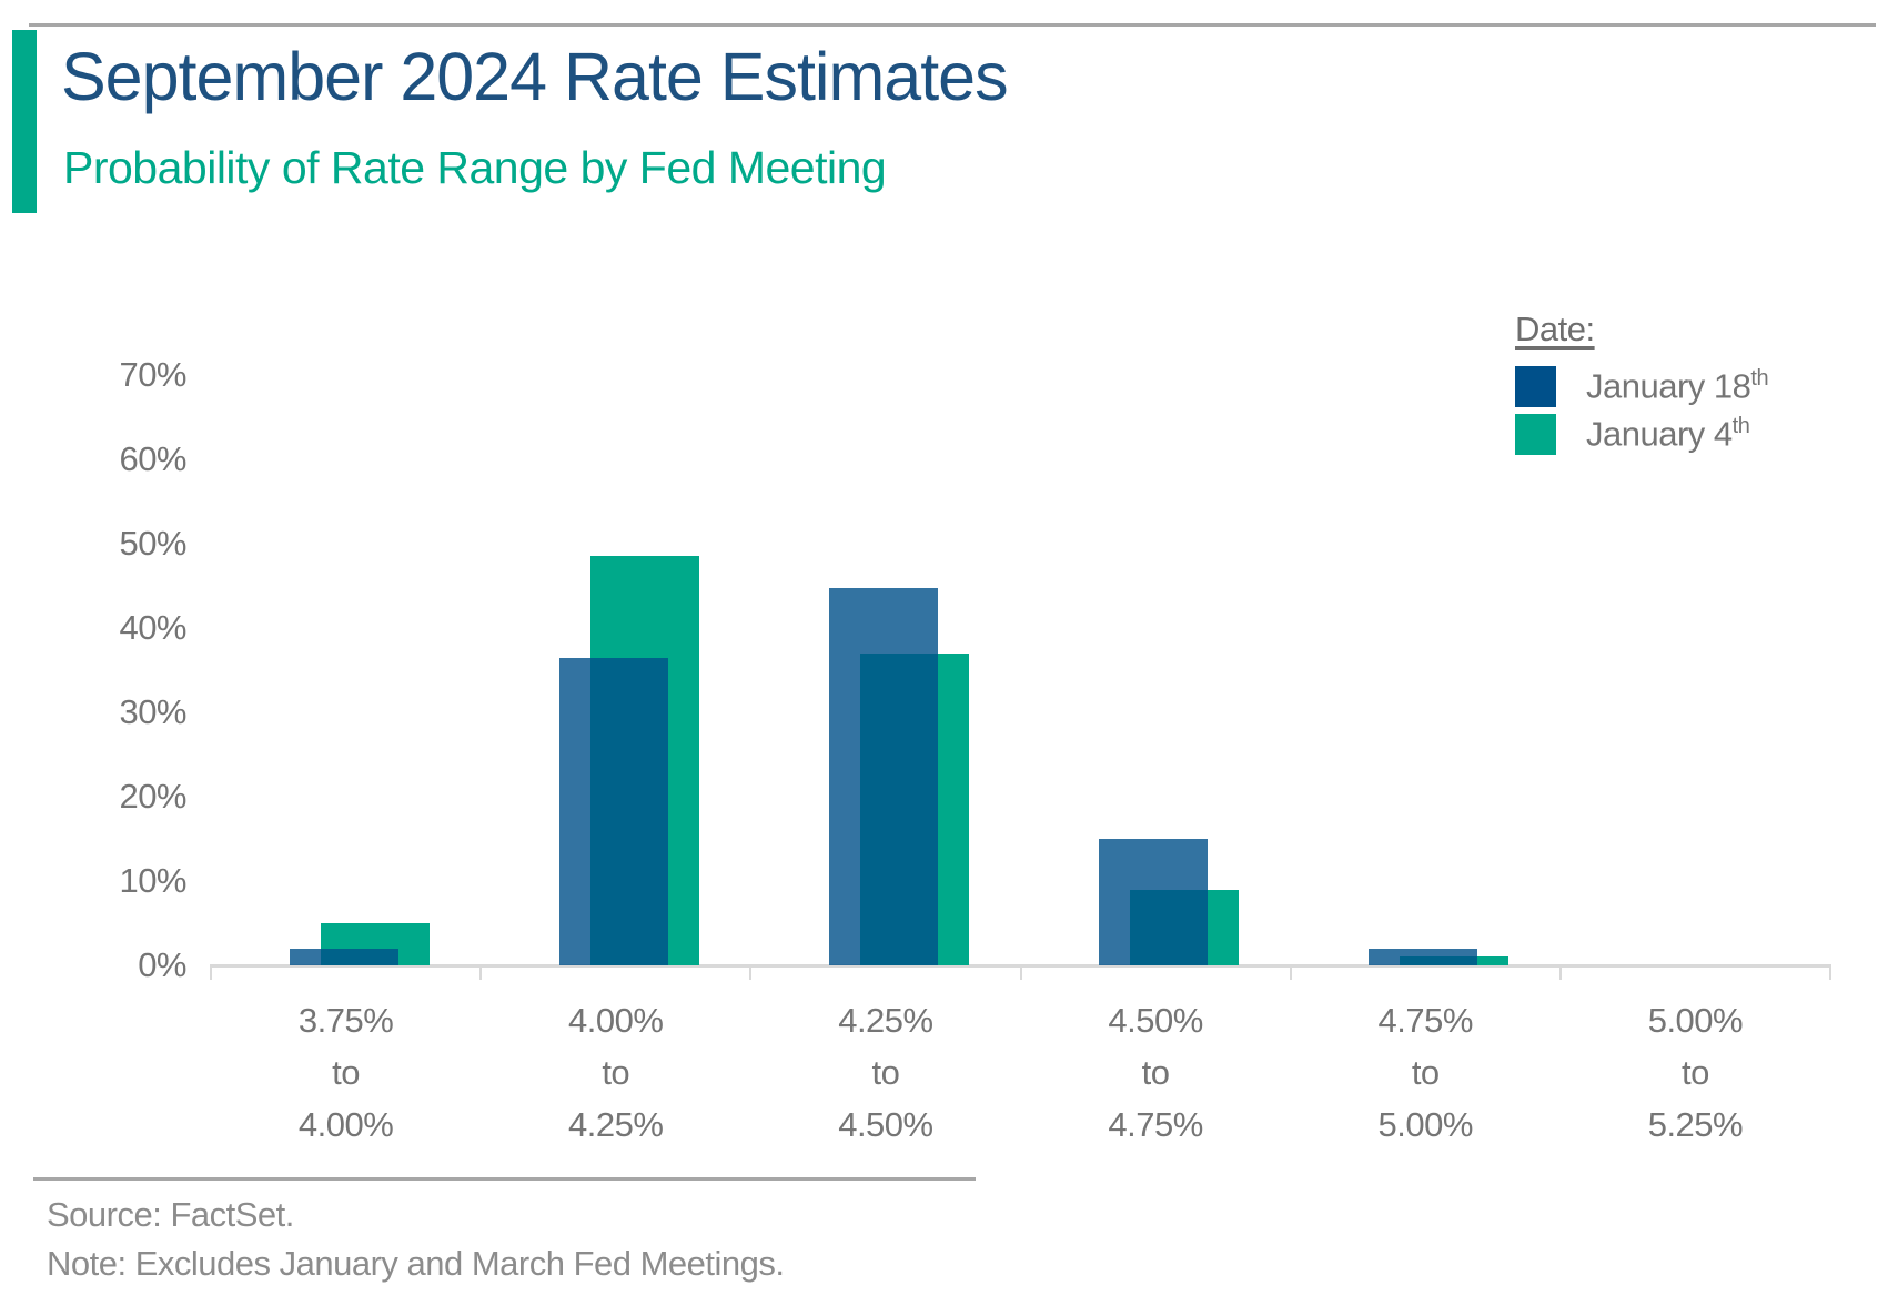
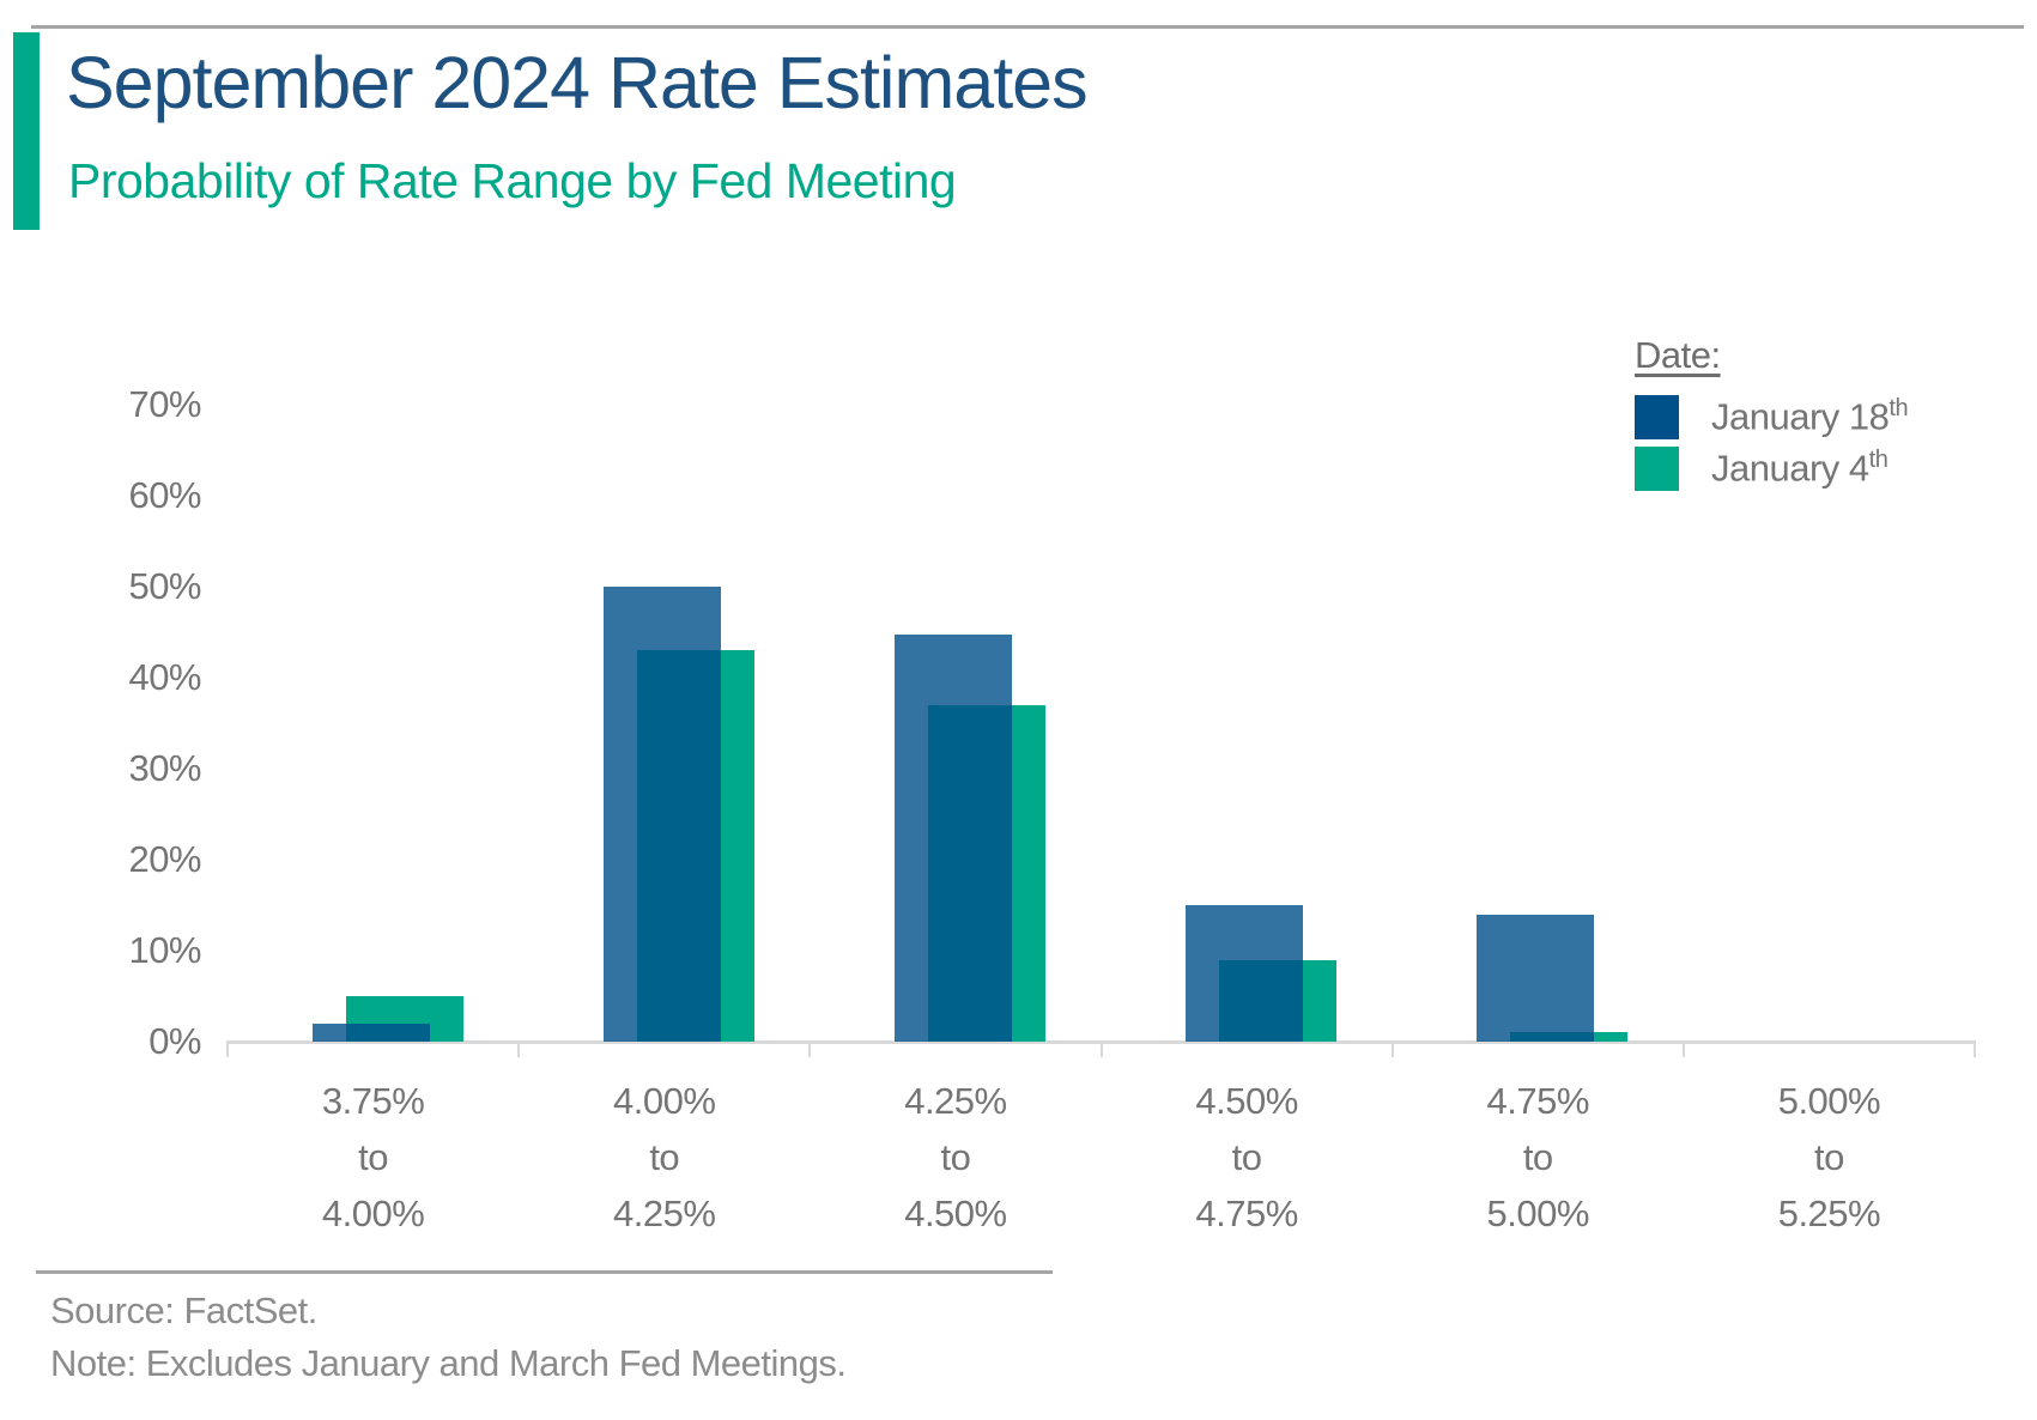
January 18th/4.00% to 4.25%: 36% -> 50%
January 4th/4.00% to 4.25%: 48% -> 43%
January 18th/4.75% to 5.00%: 2% -> 14%
